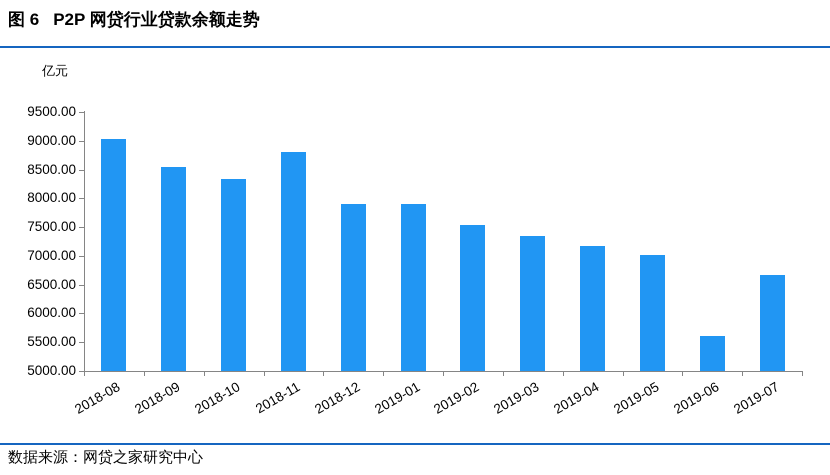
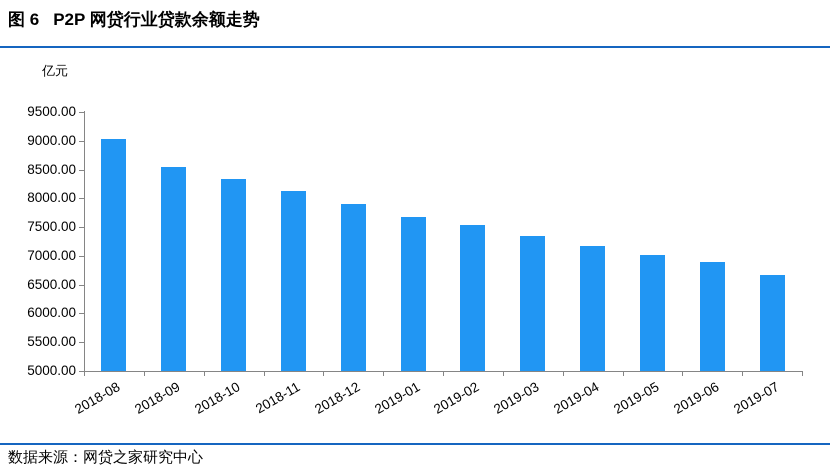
2018-11: 8800 -> 8100
2019-01: 7900 -> 7700
2019-06: 5600 -> 6900
